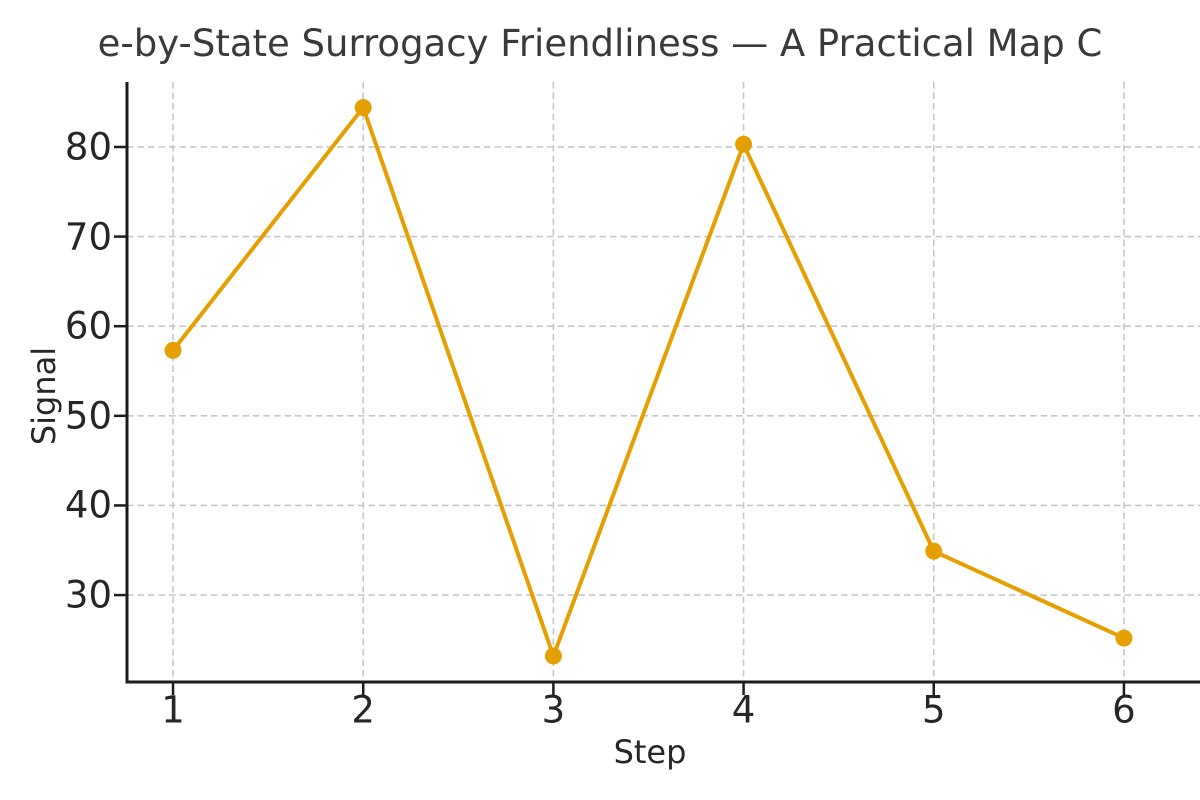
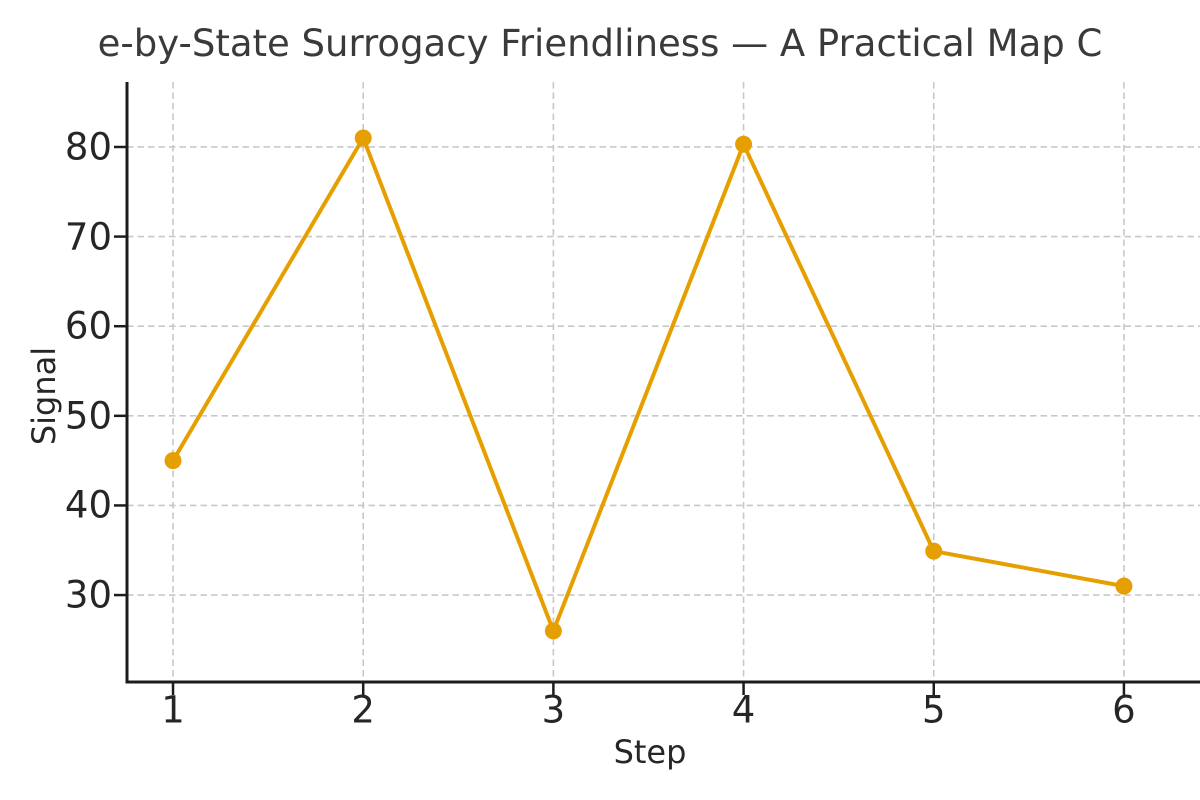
1: 57 -> 45
2: 84 -> 81
3: 23 -> 26
6: 25 -> 31
